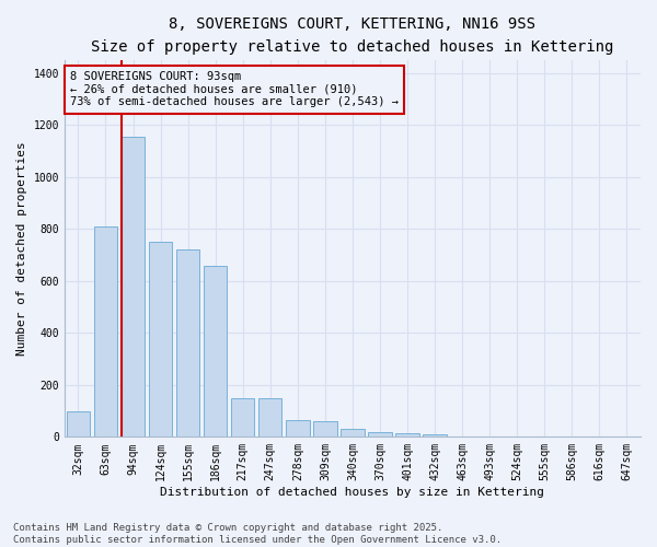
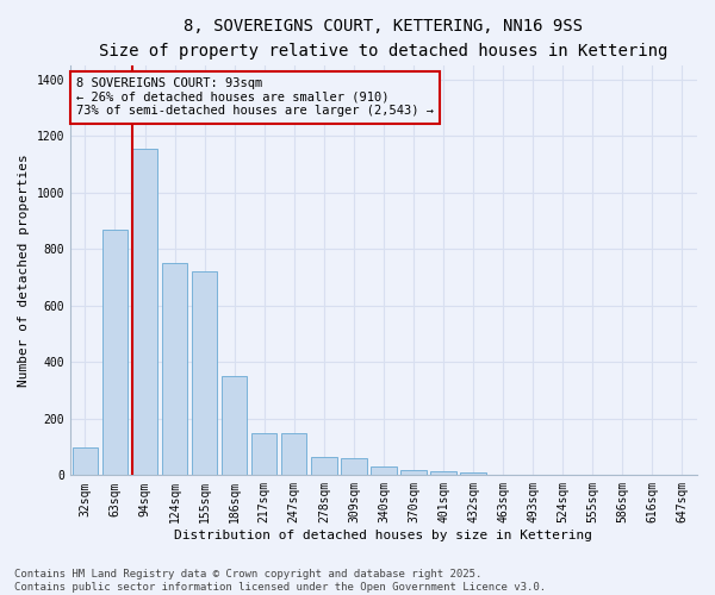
63sqm: 810 -> 870
186sqm: 660 -> 350
